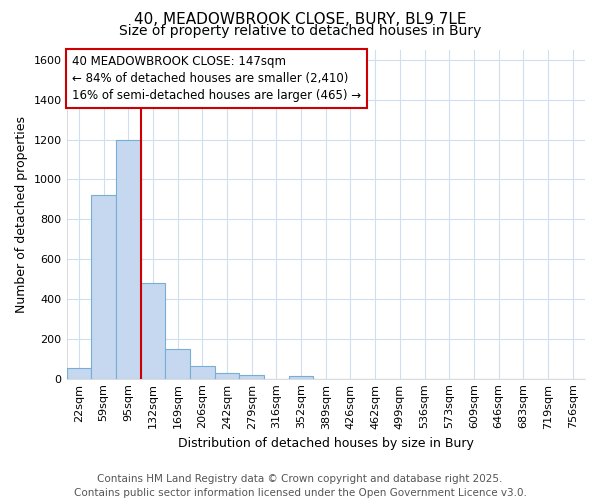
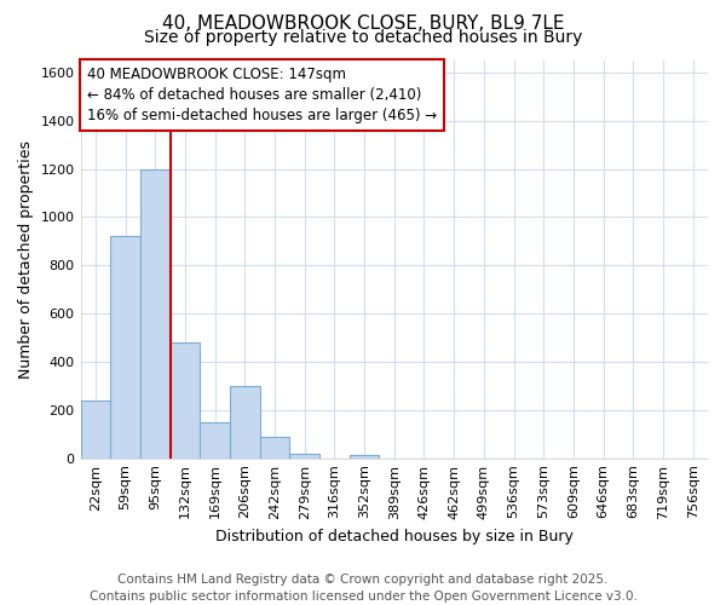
22sqm: 60 -> 240
206sqm: 60 -> 300
242sqm: 30 -> 90
